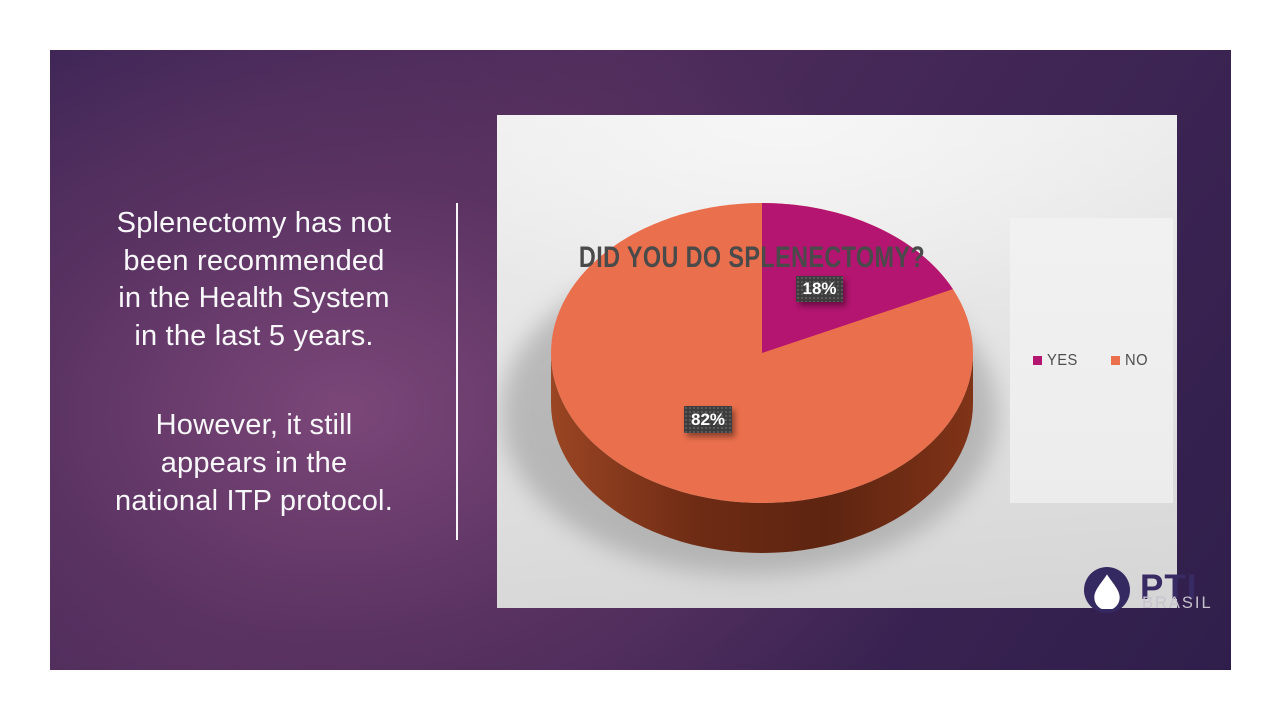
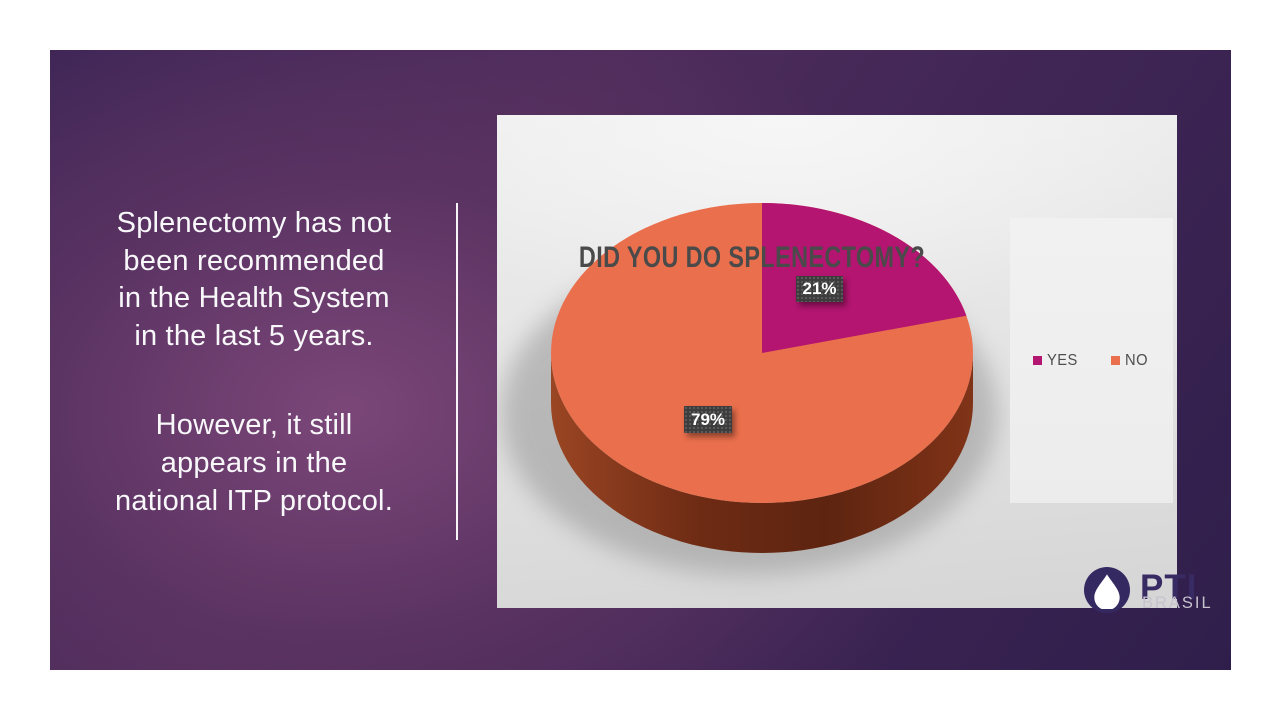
YES: 18% -> 21%
NO: 82% -> 79%
